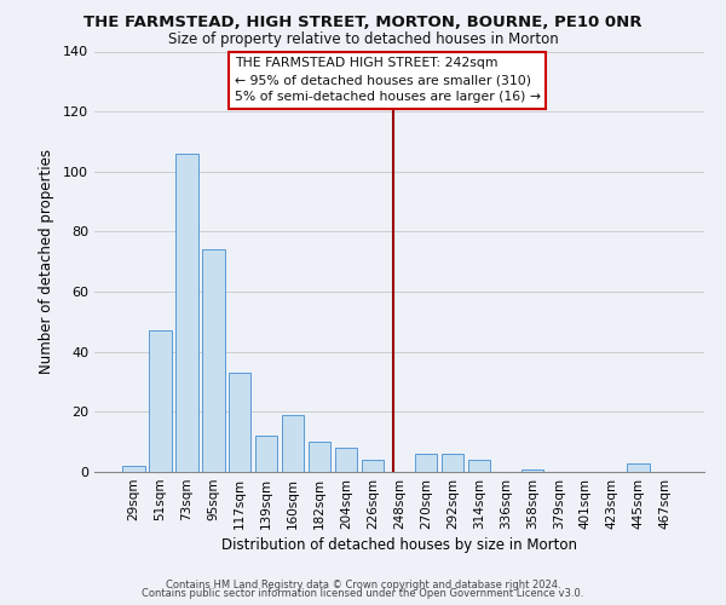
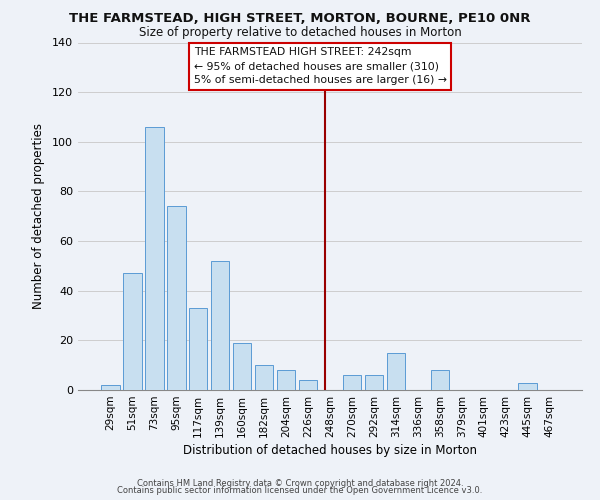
139sqm: 12 -> 52
314sqm: 4 -> 15
358sqm: 1 -> 8
